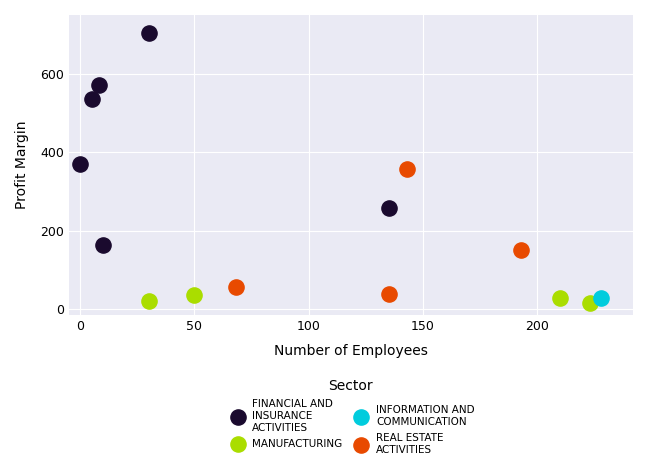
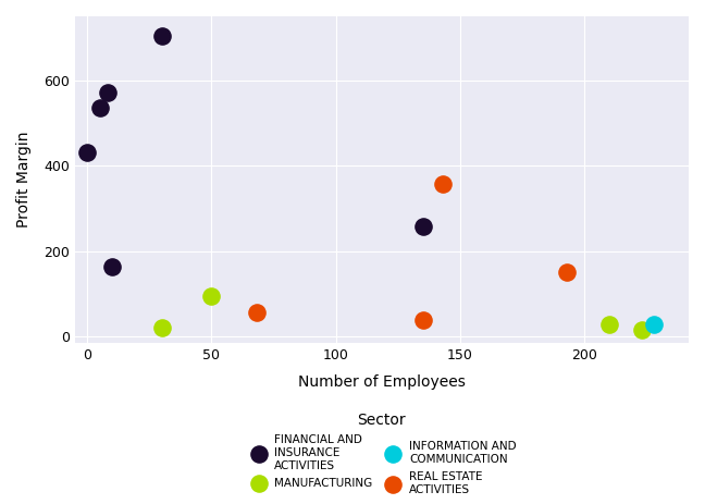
FINANCIAL AND INSURANCE ACTIVITIES/0: 370 -> 430
MANUFACTURING/50: 35 -> 95
